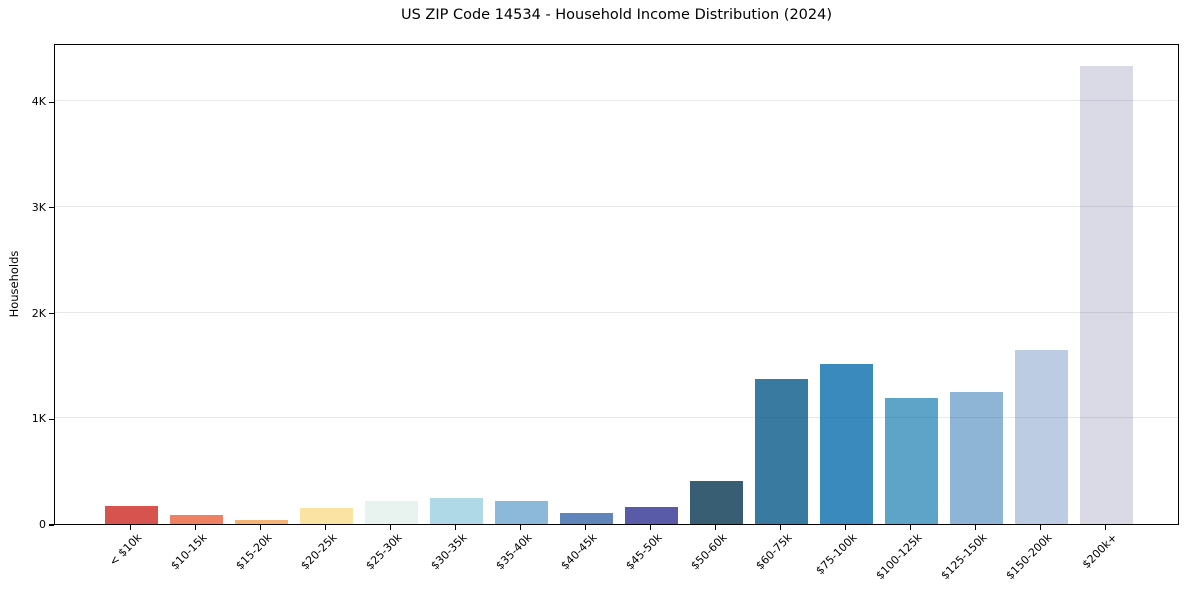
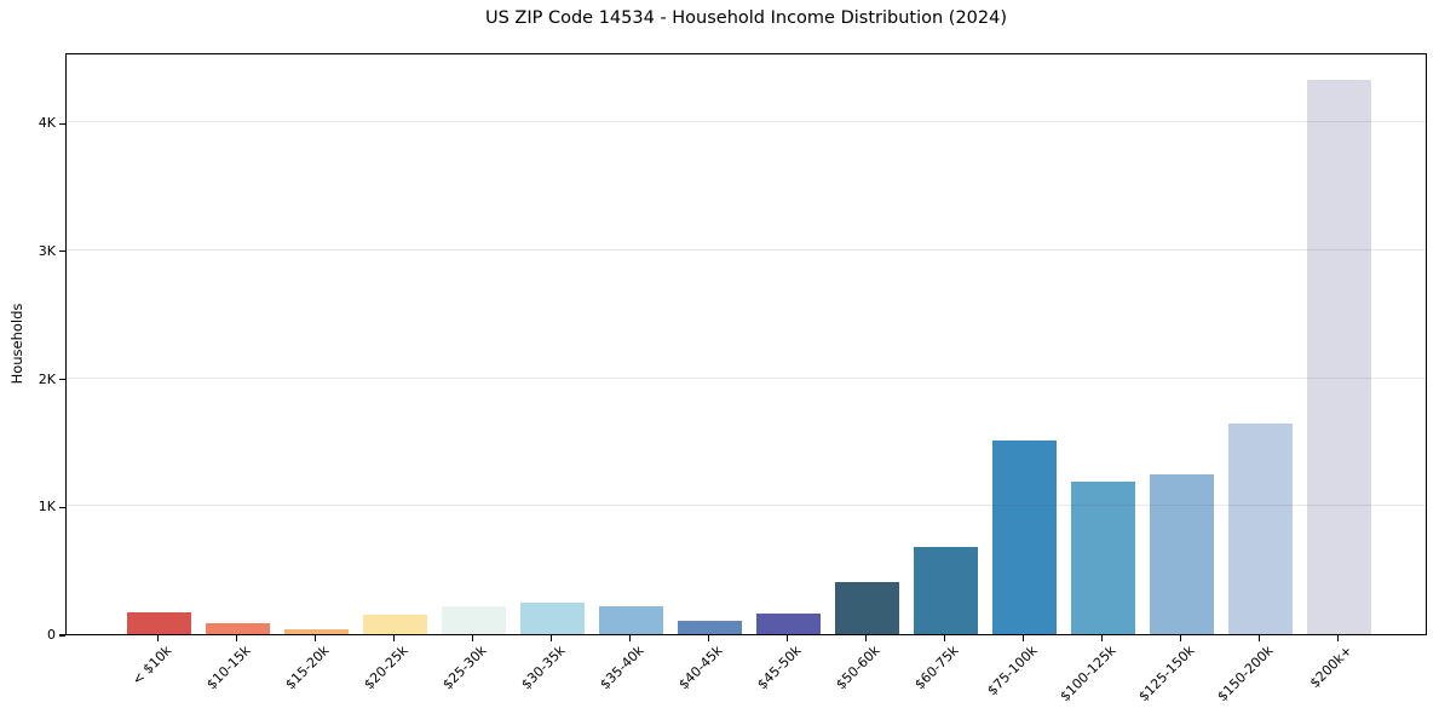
$60-75k: 1.37K -> 0.68K
